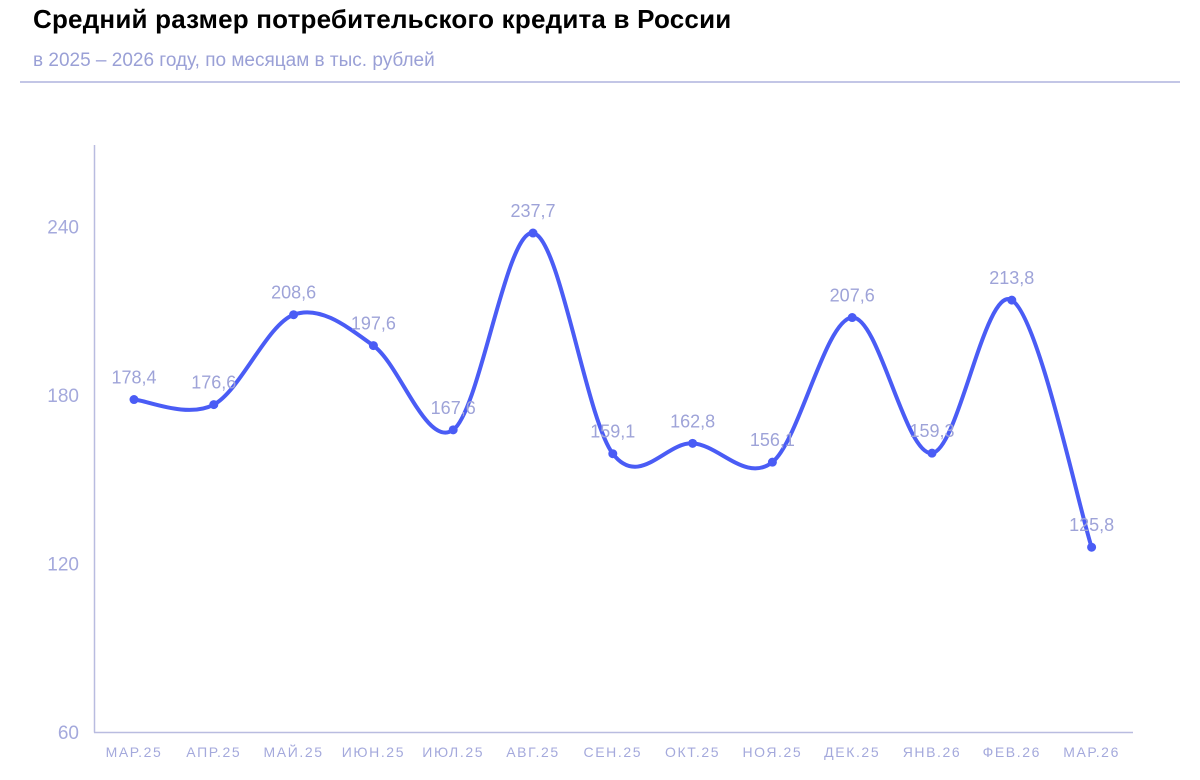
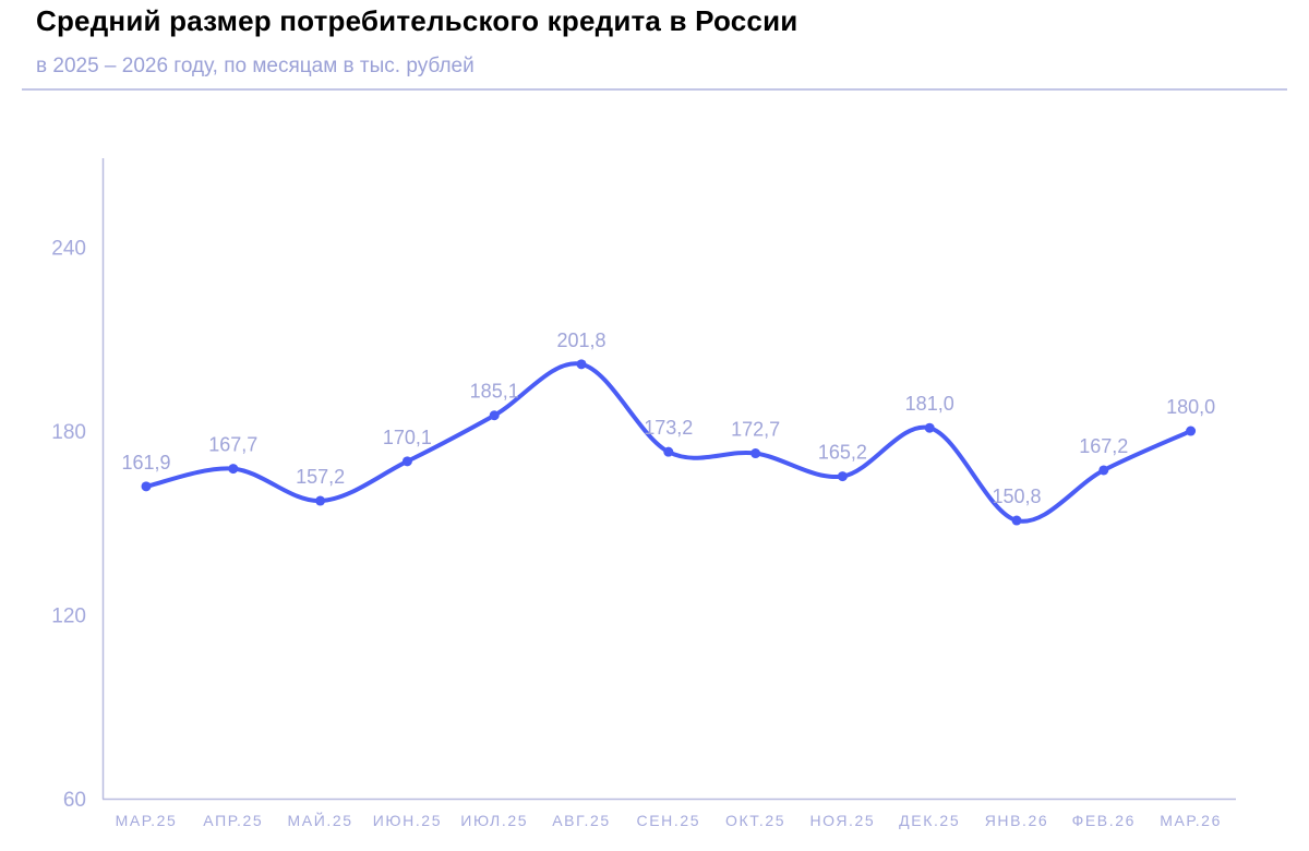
МАР.25: 178,4 -> 161,9
АПР.25: 176,6 -> 167,7
МАЙ.25: 208,6 -> 157,2
ИЮН.25: 197,6 -> 170,1
ИЮЛ.25: 167,6 -> 185,1
АВГ.25: 237,7 -> 201,8
СЕН.25: 159,1 -> 173,2
ОКТ.25: 162,8 -> 172,7
НОЯ.25: 156,1 -> 165,2
ДЕК.25: 207,6 -> 181,0
ЯНВ.26: 159,3 -> 150,8
ФЕВ.26: 213,8 -> 167,2
МАР.26: 125,8 -> 180,0
